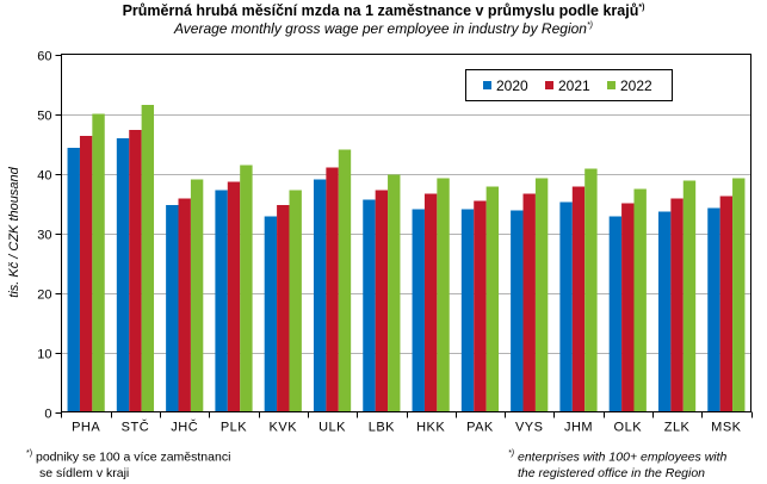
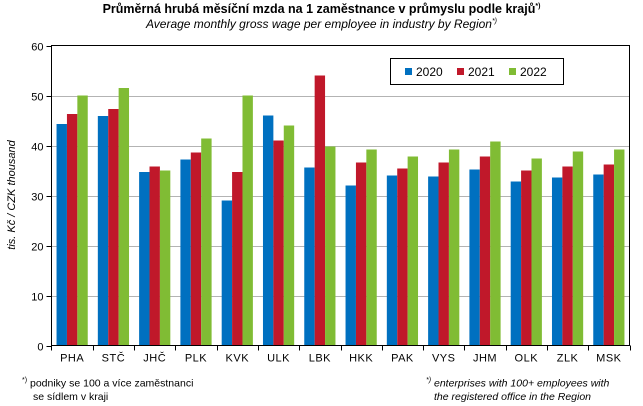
2022/JHČ: 39 -> 35
2020/KVK: 33 -> 29
2022/KVK: 37 -> 50
2020/ULK: 39 -> 46
2021/LBK: 37 -> 54
2020/HKK: 34 -> 32
